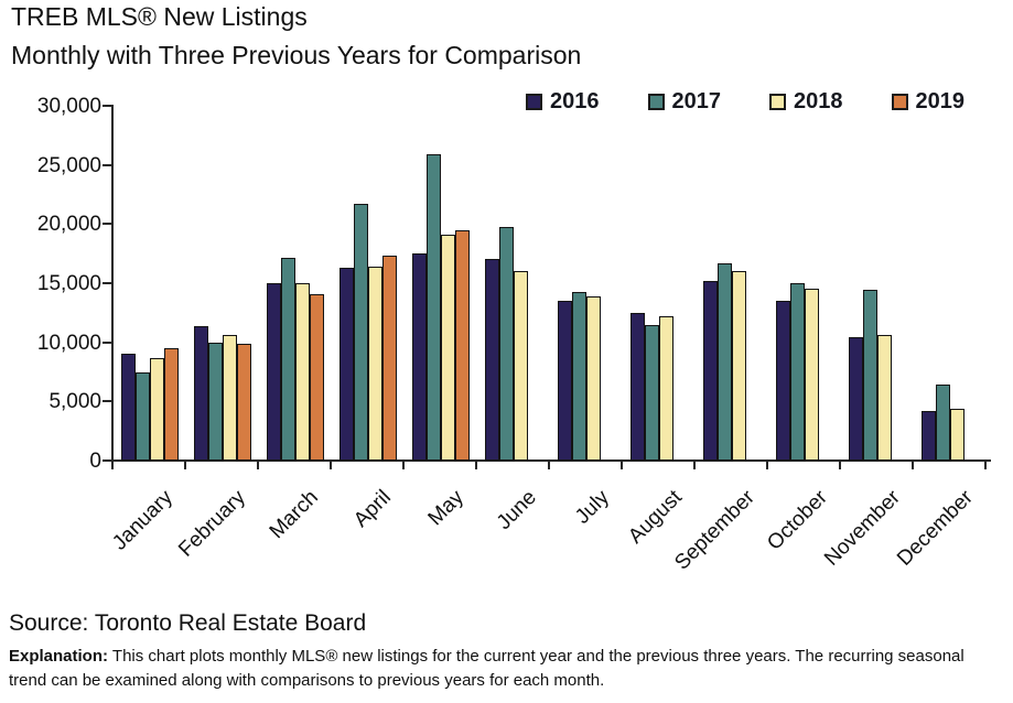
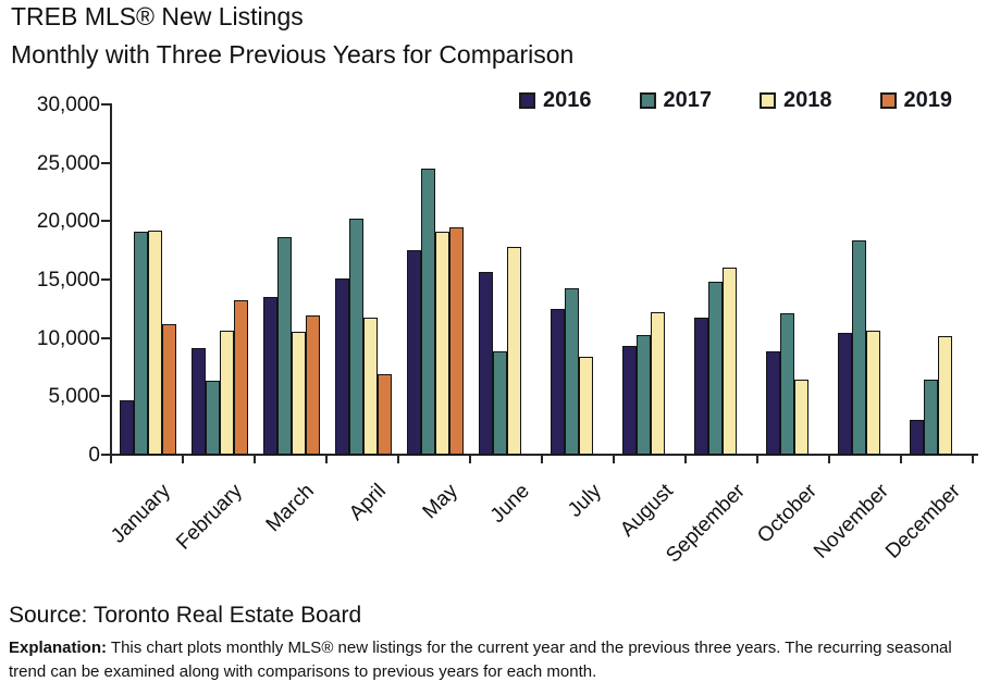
2016/January: 8900 -> 4600
2017/January: 7300 -> 19000
2018/January: 8500 -> 19100
2019/January: 9500 -> 11100
2016/February: 11300 -> 9000
2017/February: 9800 -> 6200
2019/February: 9800 -> 13100
2016/March: 14900 -> 13400
2017/March: 17100 -> 18500
2018/March: 14900 -> 10400
2019/March: 14000 -> 11800
2016/April: 16200 -> 15000
2017/April: 21600 -> 20100
2018/April: 16300 -> 11600
2019/April: 17200 -> 6800
2017/May: 25800 -> 24400
2016/June: 16900 -> 15600
2017/June: 19600 -> 8800
2018/June: 15900 -> 17700
2016/July: 13400 -> 12400
2018/July: 13700 -> 8300
2016/August: 12300 -> 9200
2017/August: 11400 -> 10200
2016/September: 15100 -> 11600
2017/September: 16500 -> 14700
2016/October: 13400 -> 8800
2017/October: 14900 -> 12000
2018/October: 14400 -> 6300
2017/November: 14300 -> 18300
2016/December: 4100 -> 2900
2018/December: 4300 -> 10100
